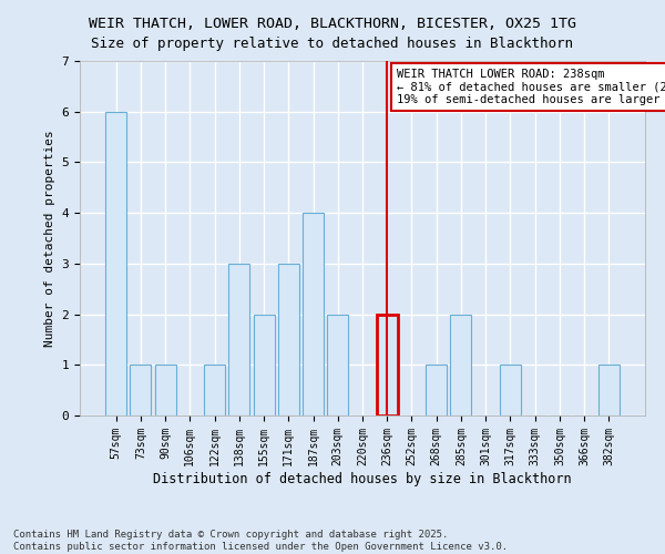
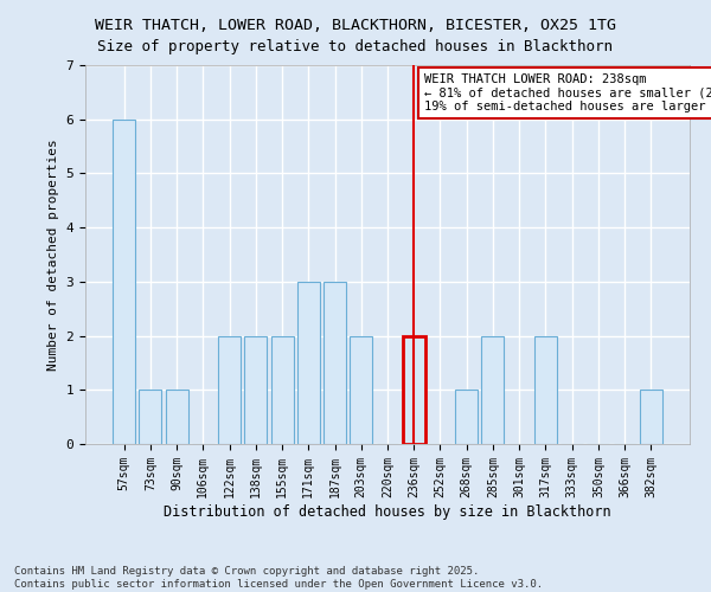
122sqm: 1 -> 2
138sqm: 3 -> 2
187sqm: 4 -> 3
317sqm: 1 -> 2
